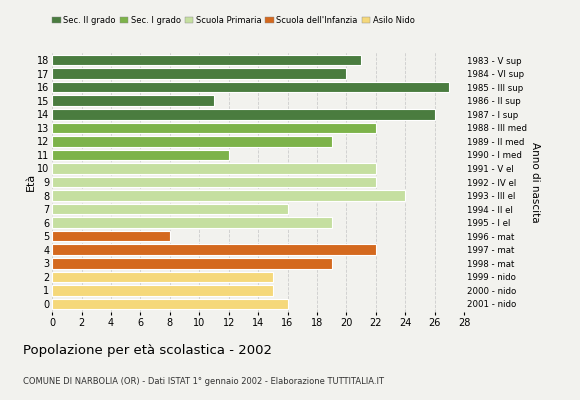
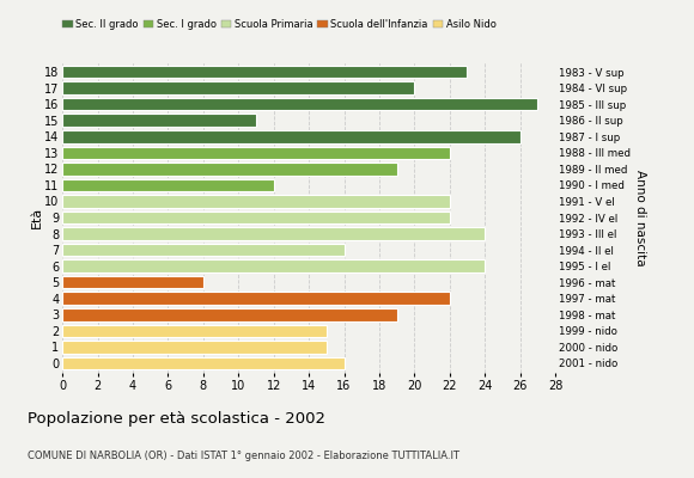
18: 21 -> 23
6: 19 -> 24
